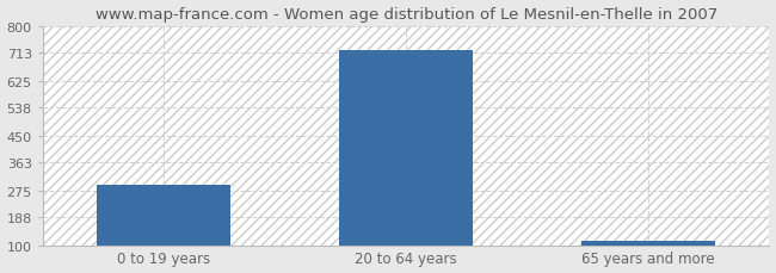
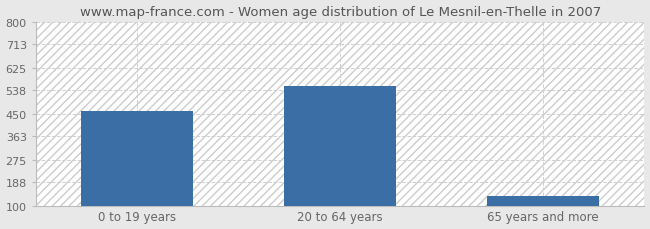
0 to 19 years: 291 -> 460
20 to 64 years: 723 -> 555
65 years and more: 113 -> 135
